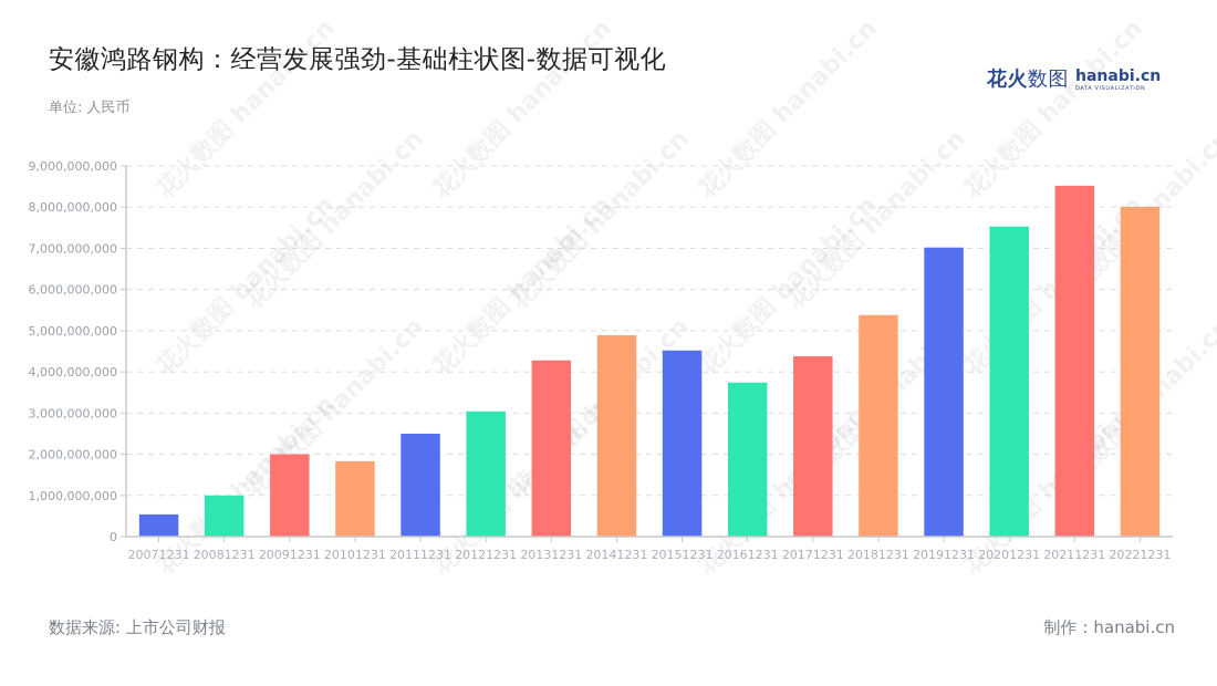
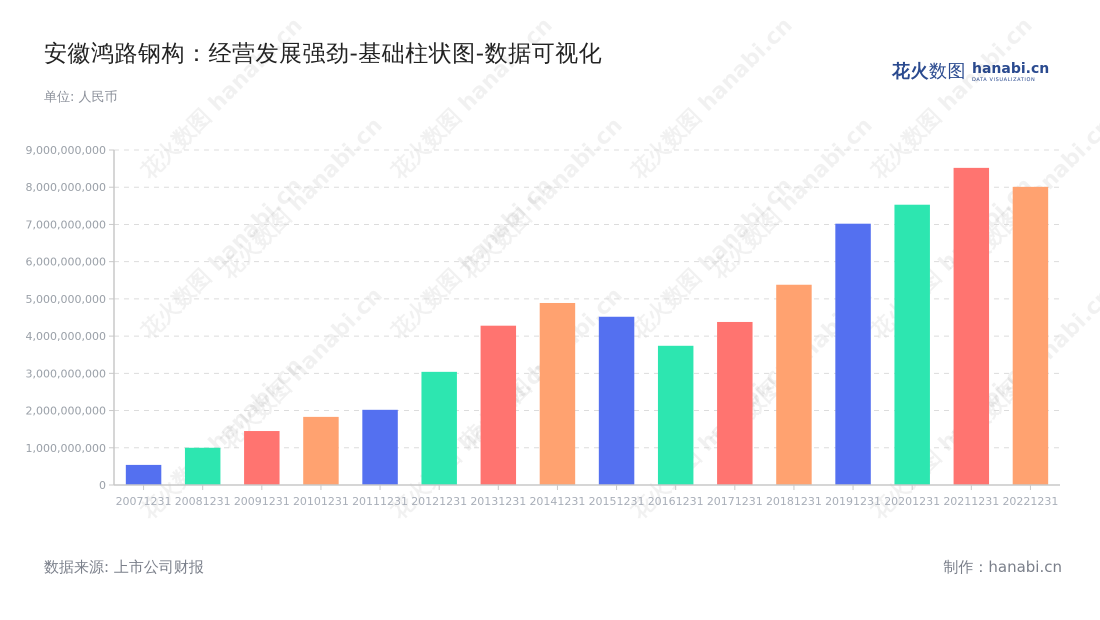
20091231: 2000000000 -> 1400000000
20111231: 2500000000 -> 2000000000
